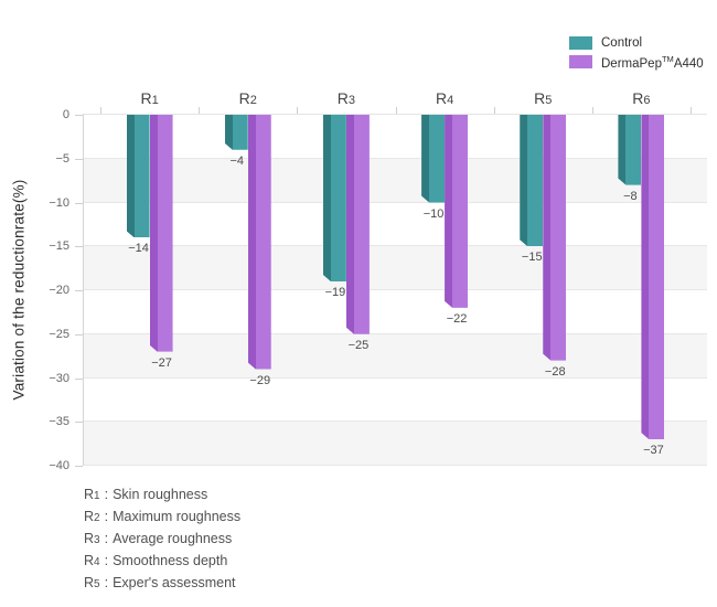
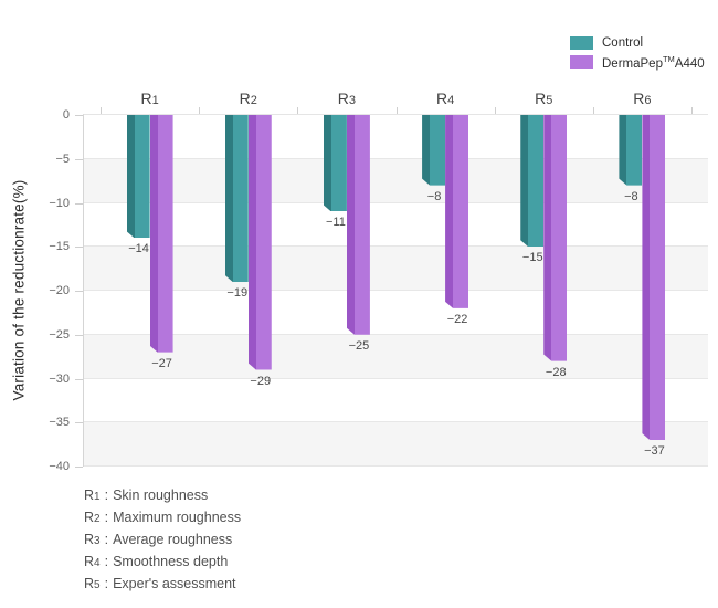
Control/R2: −4 -> −19
Control/R3: −19 -> −11
Control/R4: −10 -> −8
